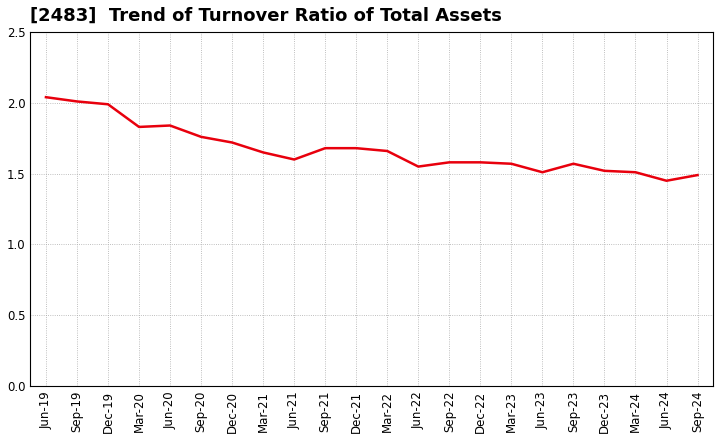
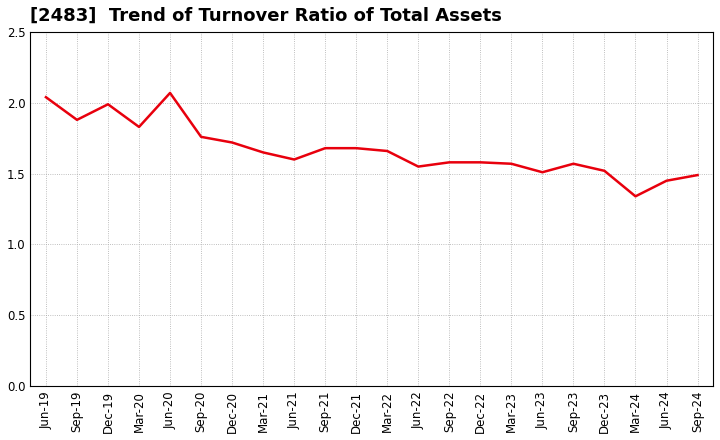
Sep-19: 2.01 -> 1.88
Jun-20: 1.84 -> 2.07
Mar-24: 1.51 -> 1.34
